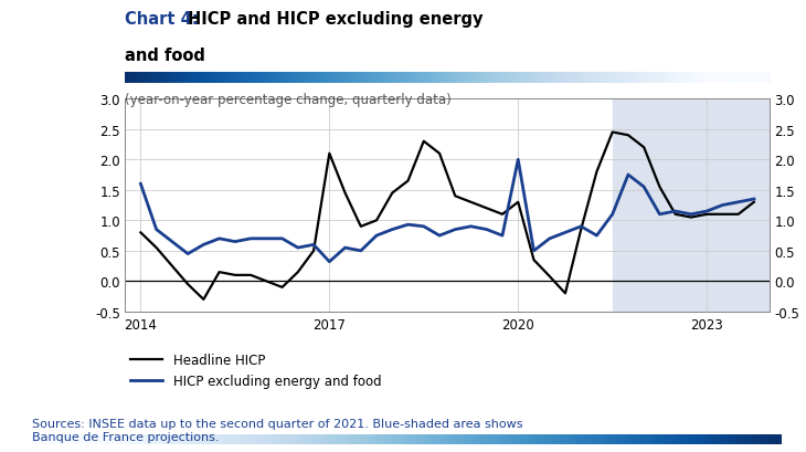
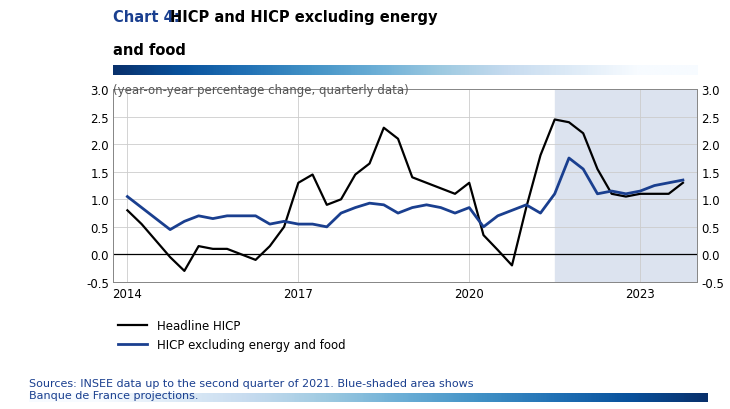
HICP excluding energy and food/2014: 1.60 -> 1.05
Headline HICP/2017: 2.10 -> 1.30
HICP excluding energy and food/2017: 0.32 -> 0.55
HICP excluding energy and food/2020: 2.00 -> 0.85
